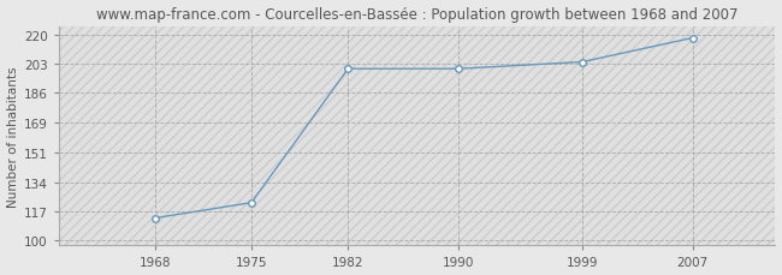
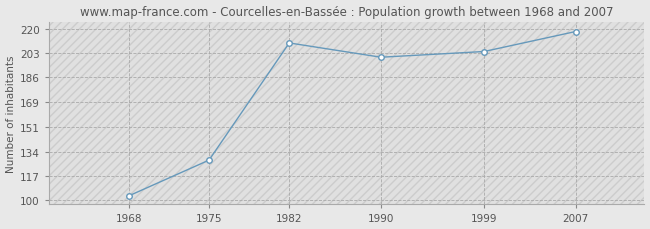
1968: 113 -> 103
1975: 122 -> 128
1982: 200 -> 210
